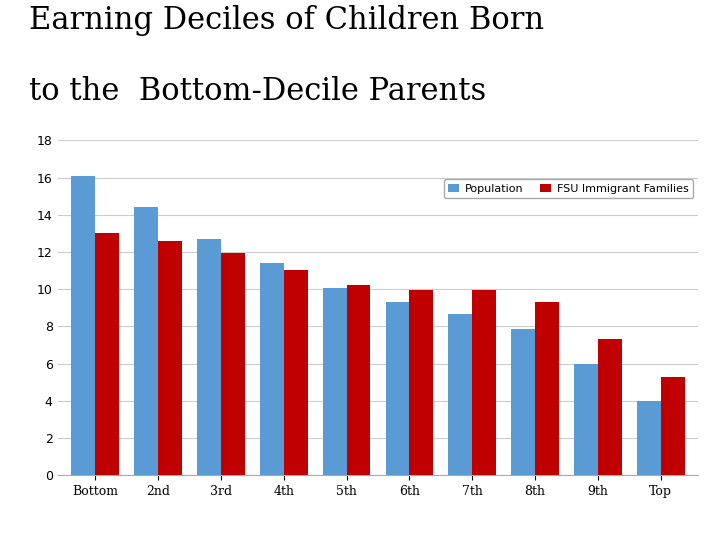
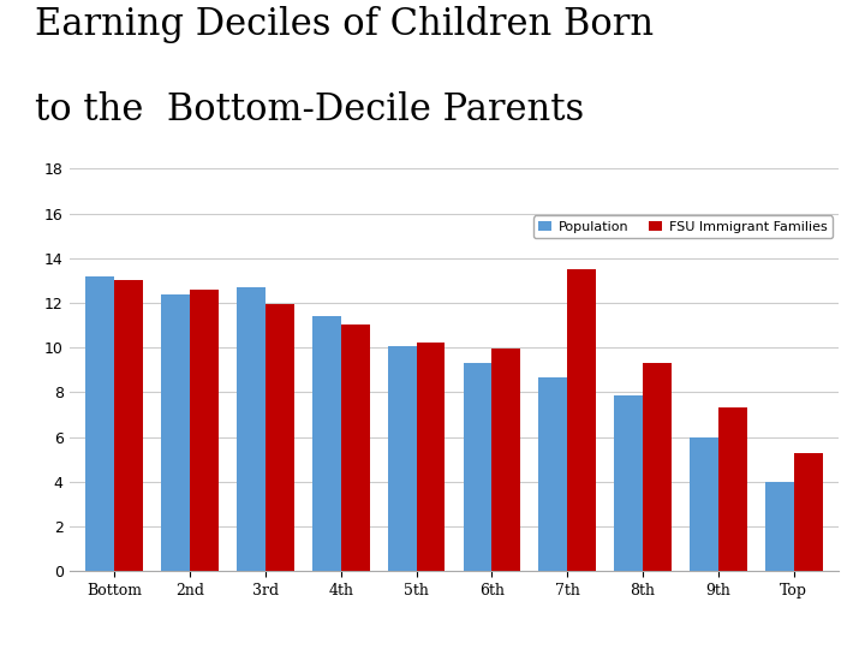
Population/Bottom: 16.1 -> 13.2
Population/2nd: 14.4 -> 12.4
FSU Immigrant Families/7th: 9.9 -> 13.5
